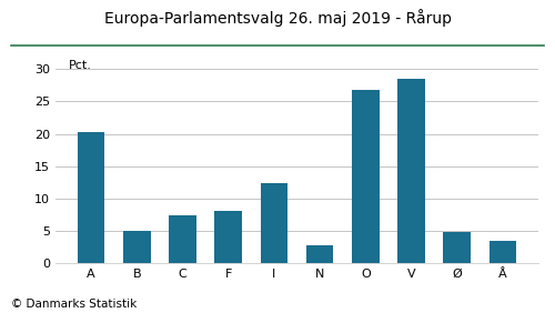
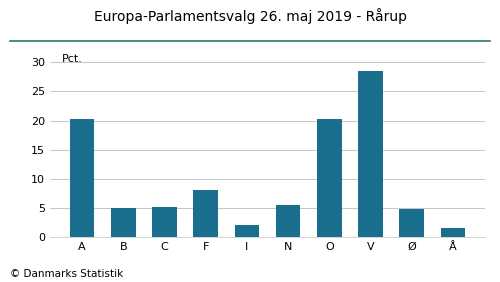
C: 7.4 -> 5.2
I: 12.4 -> 2.0
N: 2.8 -> 5.5
O: 26.8 -> 20.2
Å: 3.4 -> 1.5
